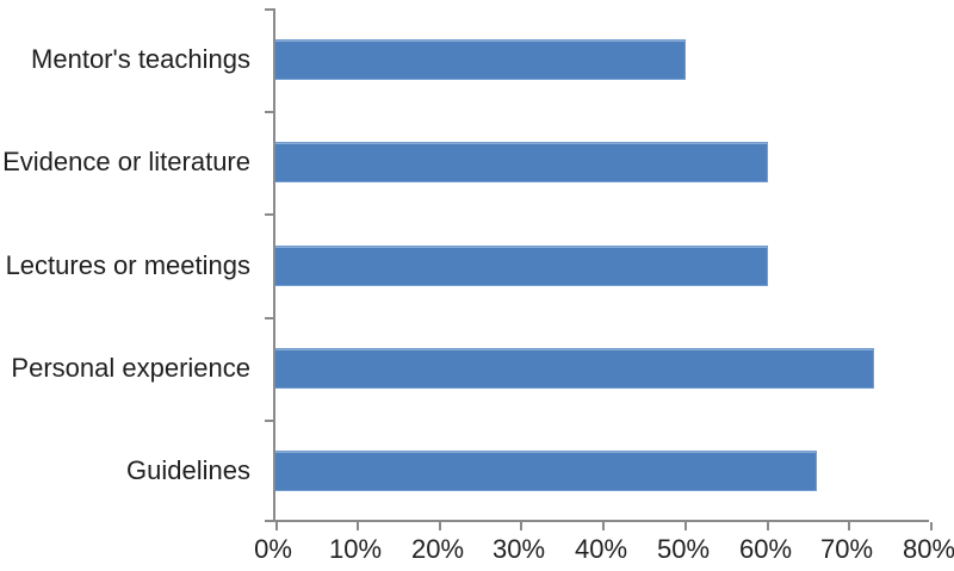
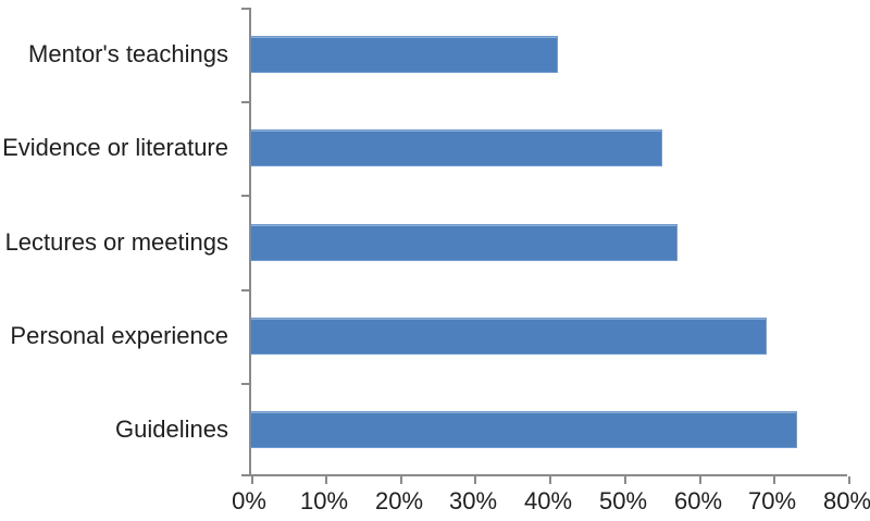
Mentor's teachings: 50% -> 41%
Evidence or literature: 60% -> 55%
Lectures or meetings: 60% -> 57%
Personal experience: 73% -> 69%
Guidelines: 66% -> 73%
